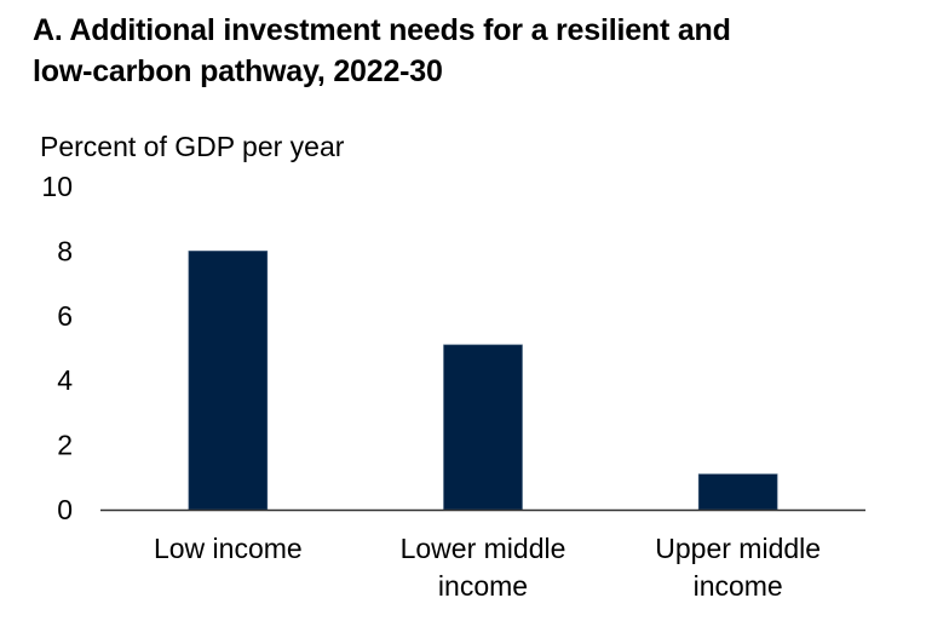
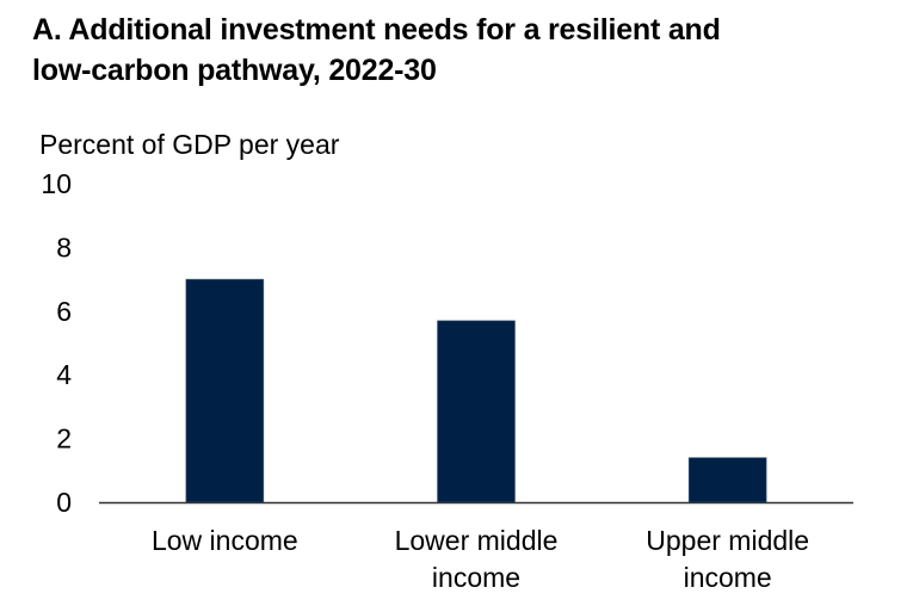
Low income: 8.0 -> 7.0
Lower middle income: 5.1 -> 5.7
Upper middle income: 1.1 -> 1.4
